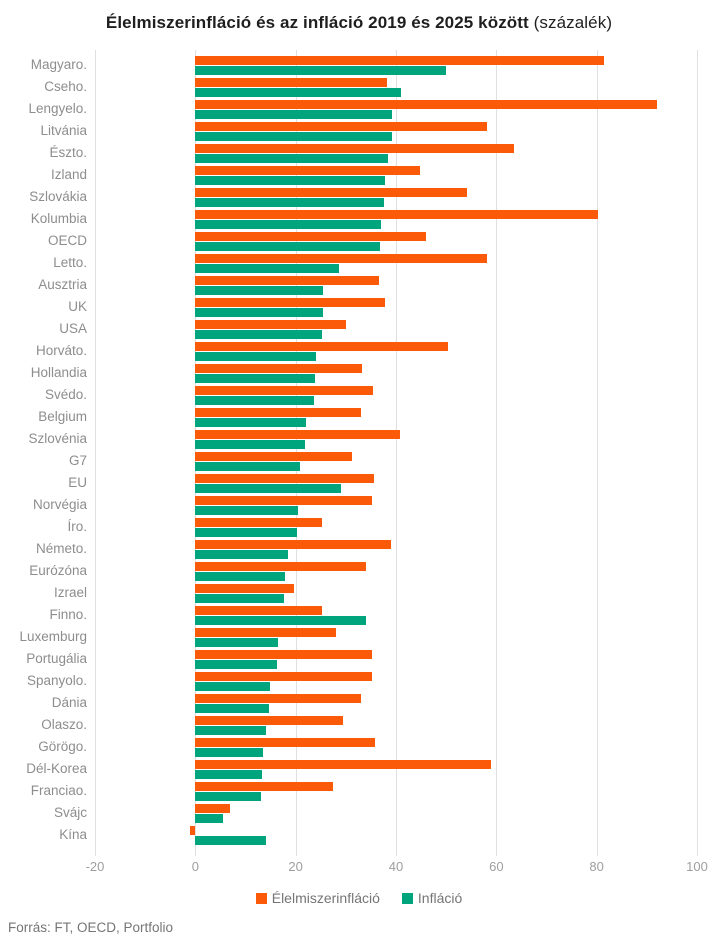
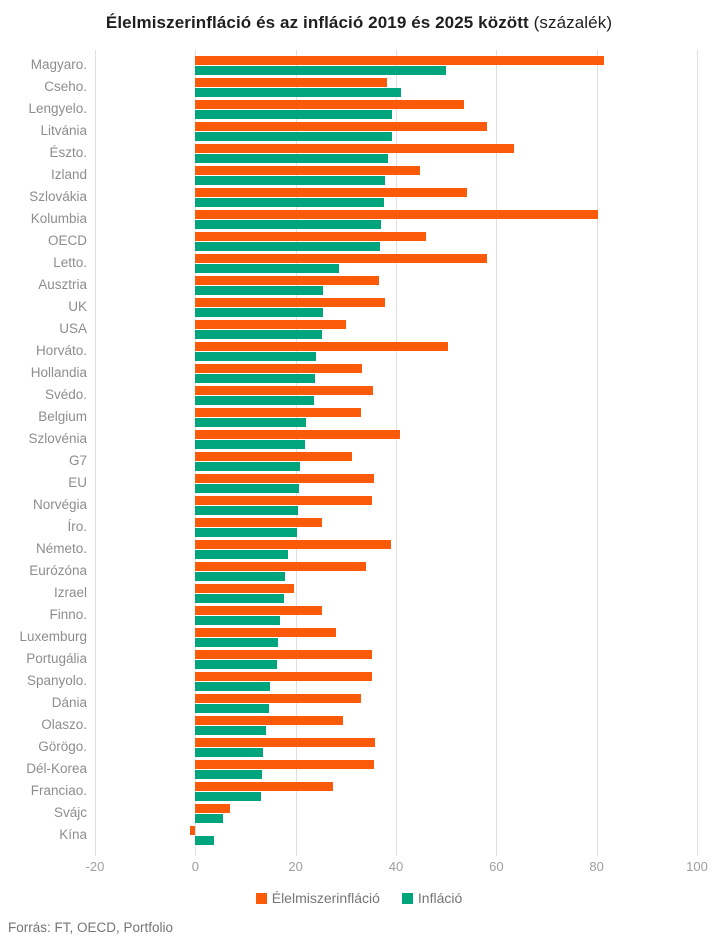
Élelmiszerinfláció/Lengyelo.: 92 -> 54
Infláció/EU: 29 -> 21
Infláció/Finno.: 34 -> 17
Élelmiszerinfláció/Dél-Korea: 59 -> 36
Infláció/Kína: 14 -> 4
